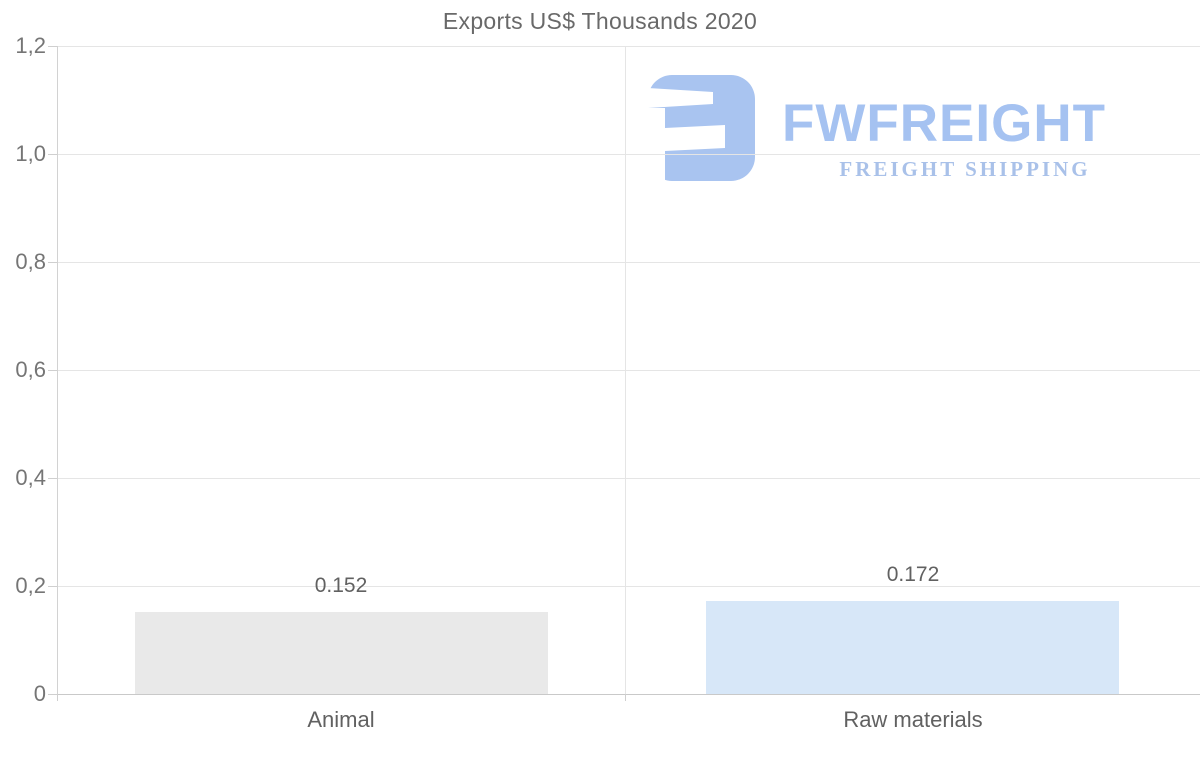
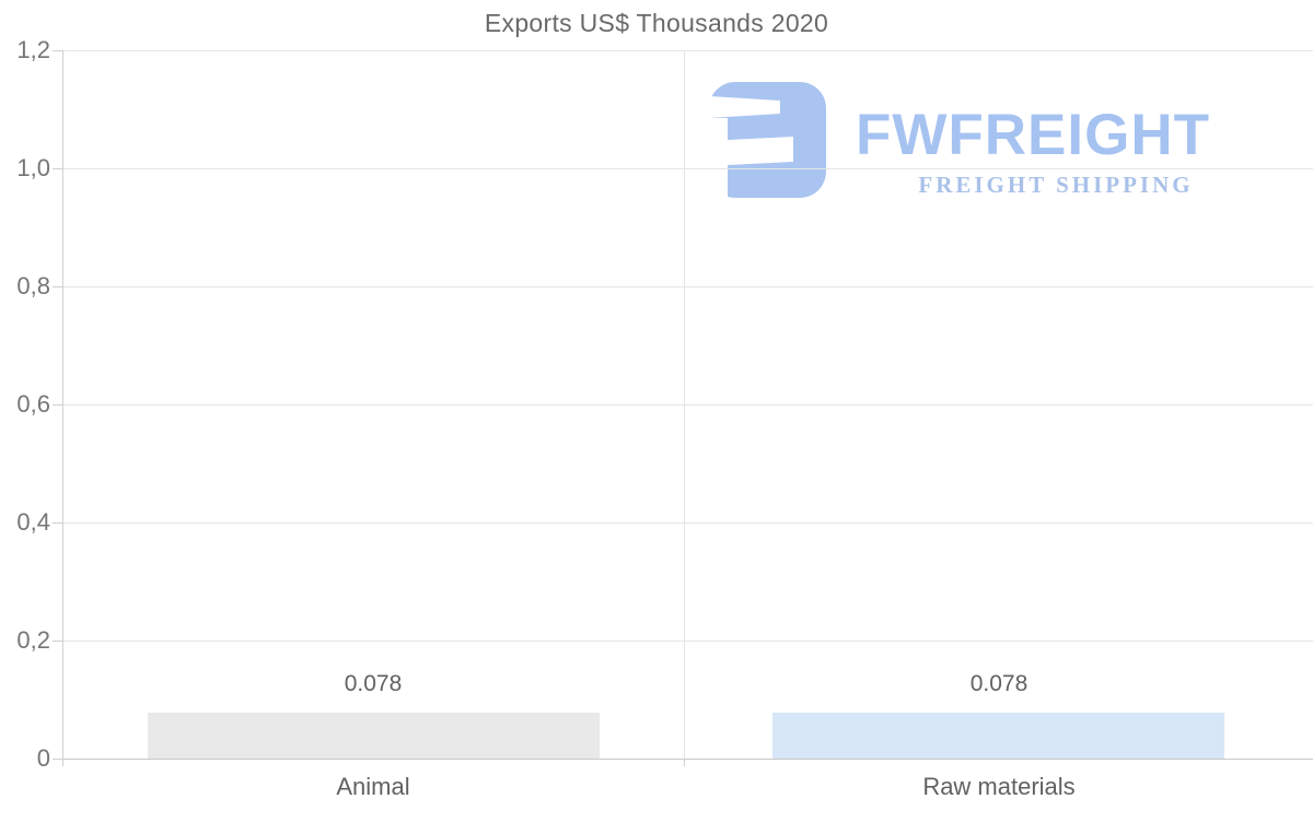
Animal: 0.152 -> 0.078
Raw materials: 0.172 -> 0.078
